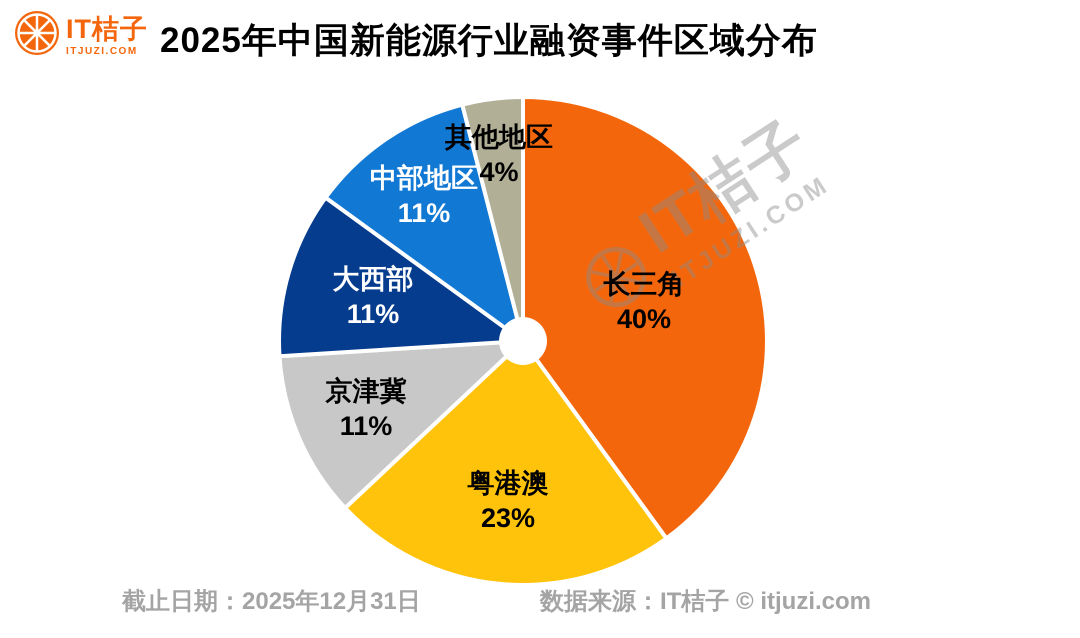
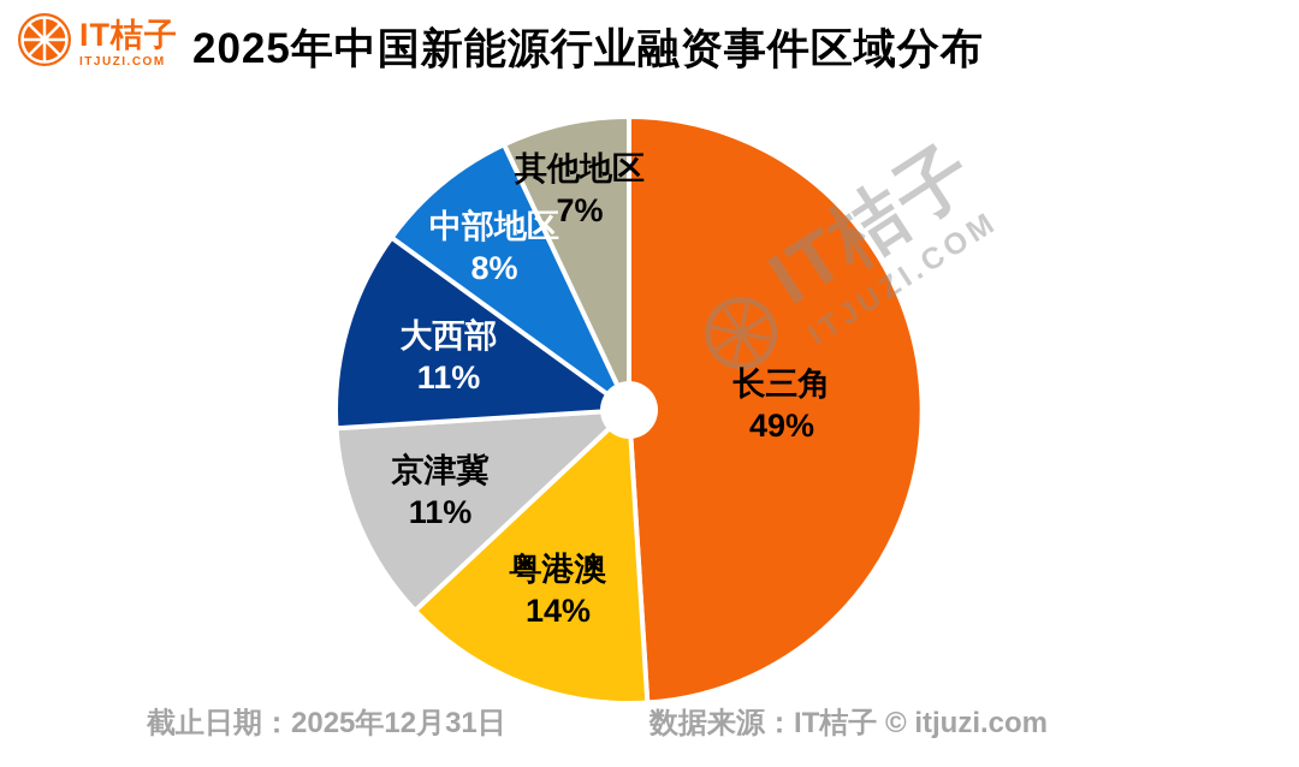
长三角: 40% -> 49%
粤港澳: 23% -> 14%
中部地区: 11% -> 8%
其他地区: 4% -> 7%
